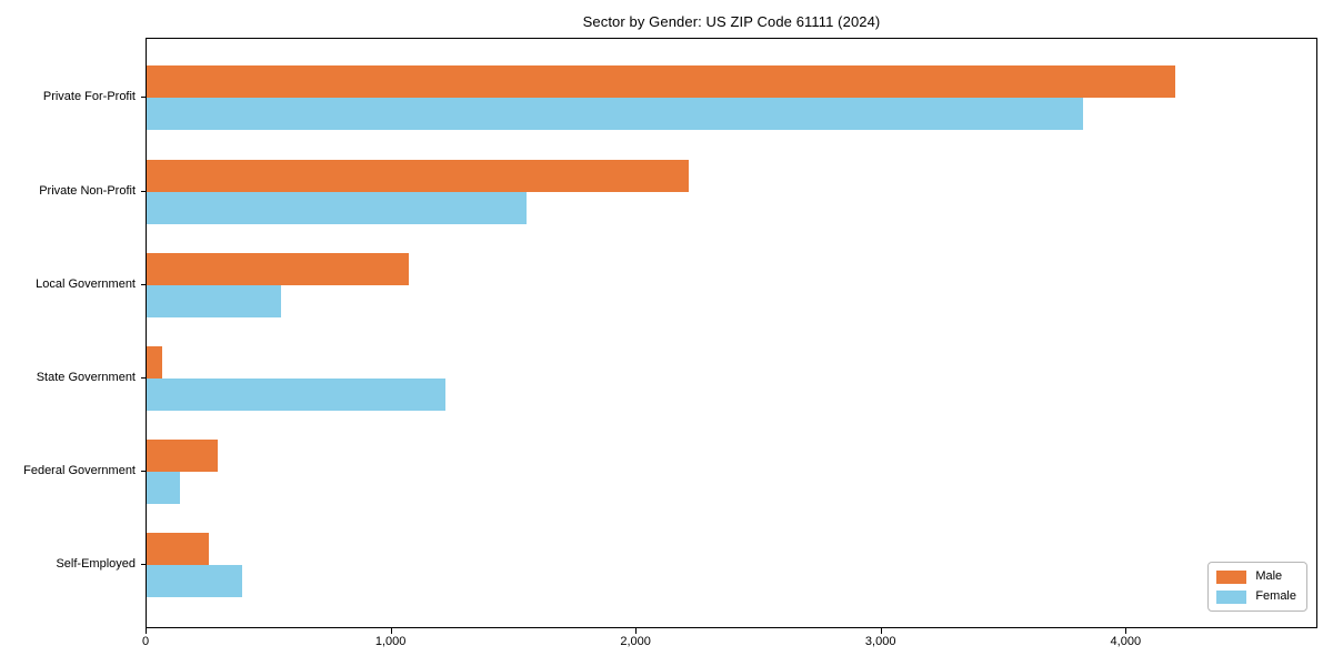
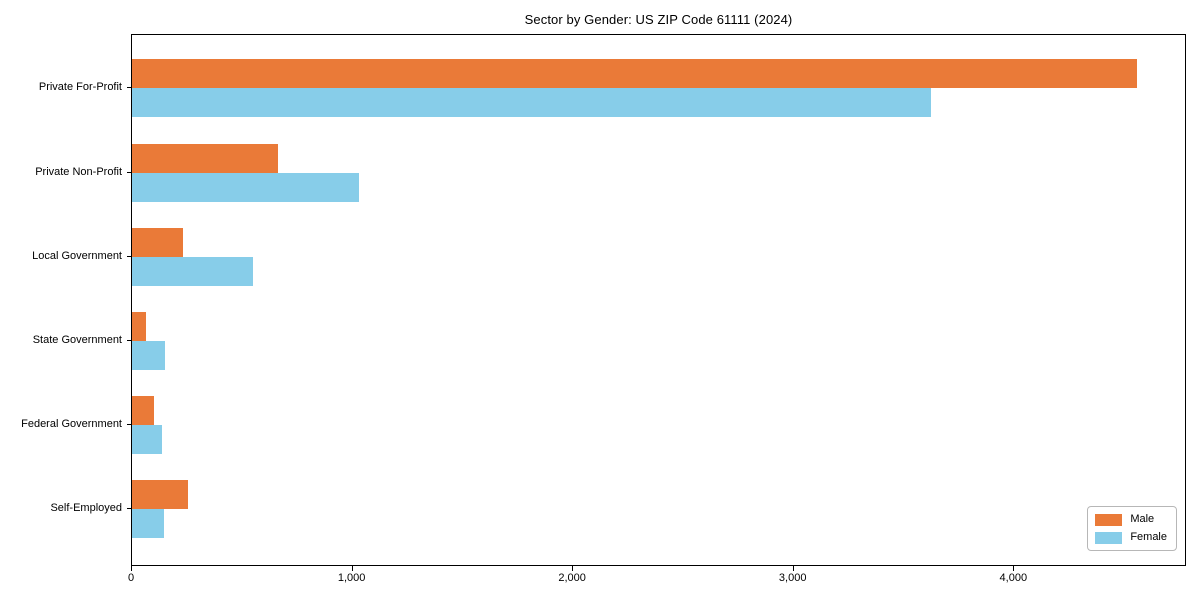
Male/Private For-Profit: 4200 -> 4560
Female/Private For-Profit: 3820 -> 3620
Male/Private Non-Profit: 2210 -> 660
Female/Private Non-Profit: 1550 -> 1030
Male/Local Government: 1070 -> 230
Female/State Government: 1220 -> 150
Male/Federal Government: 290 -> 100
Female/Self-Employed: 390 -> 150
